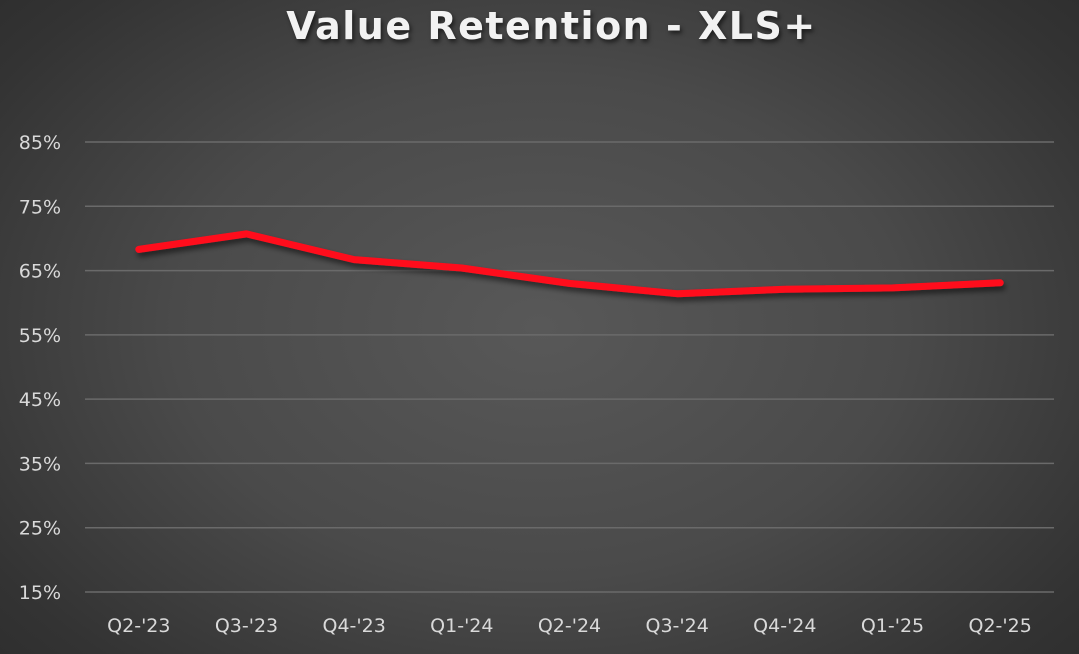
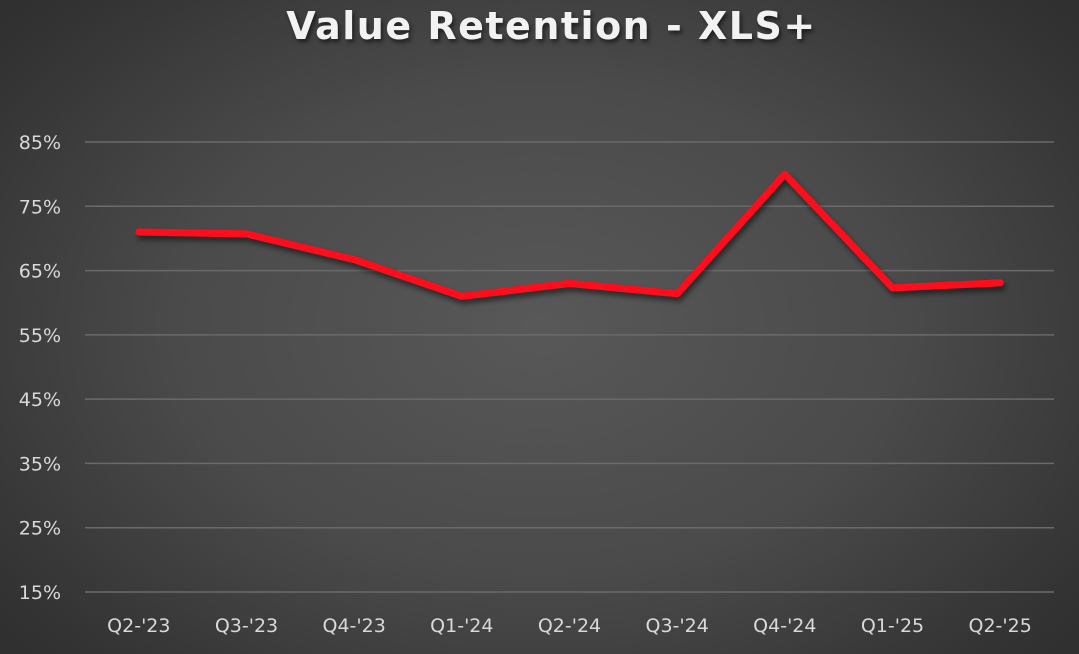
Q2-'23: 68% -> 71%
Q1-'24: 65% -> 61%
Q4-'24: 62% -> 80%
